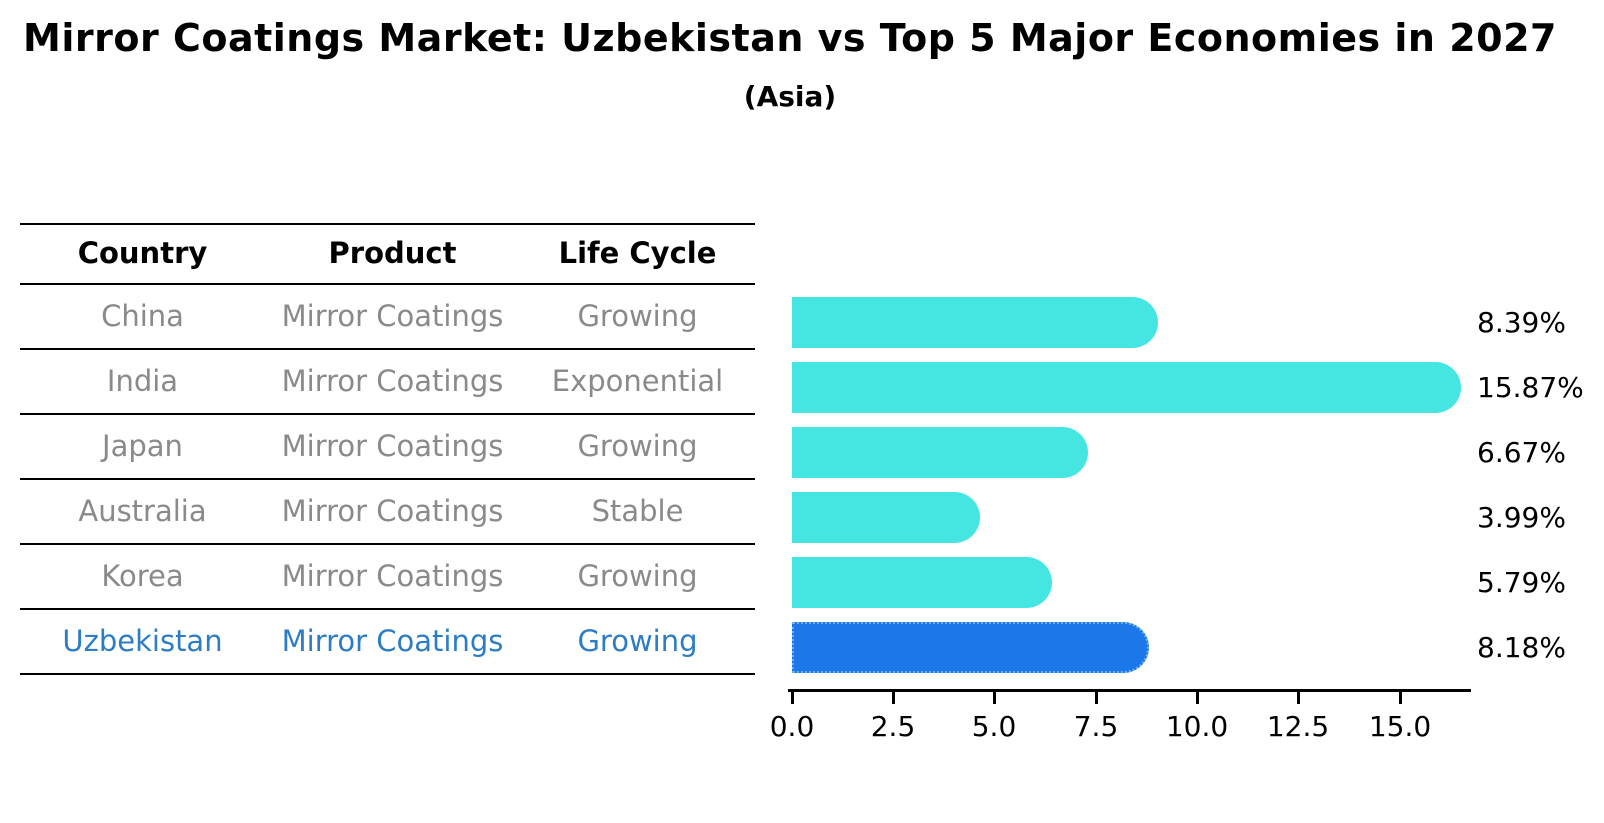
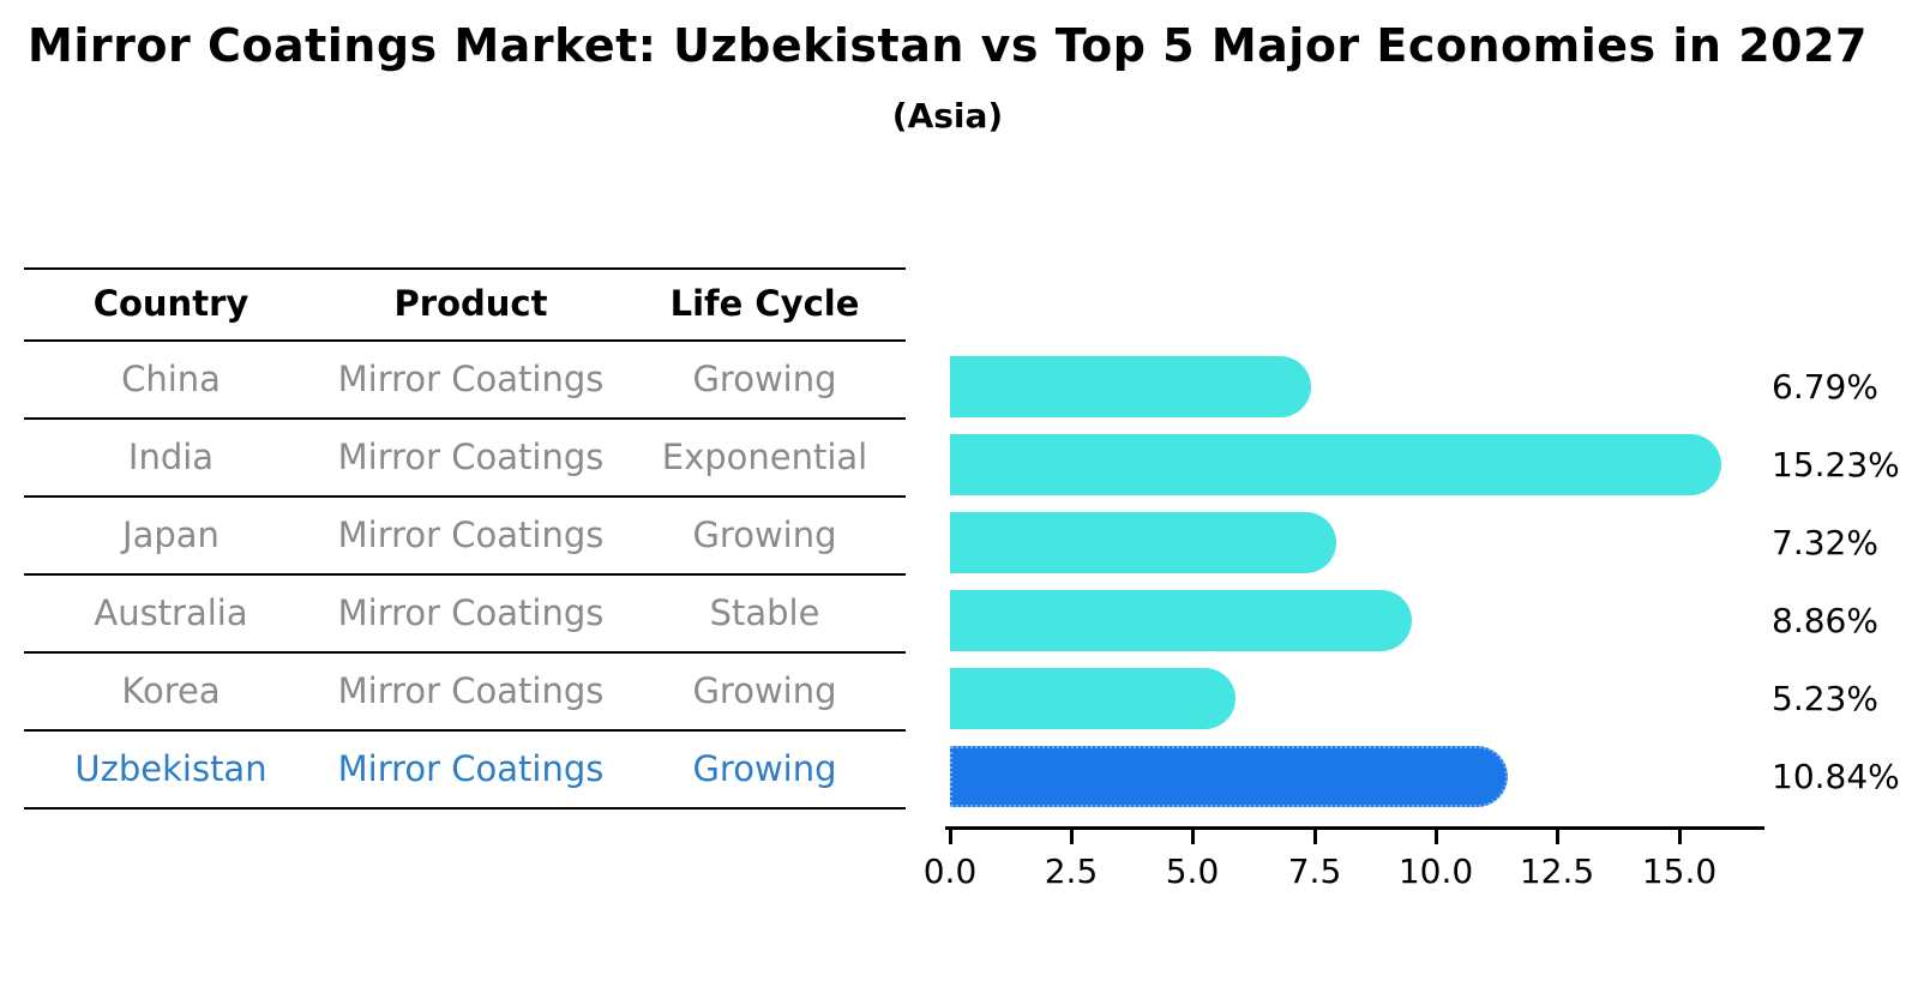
China: 8.39% -> 6.79%
India: 15.87% -> 15.23%
Japan: 6.67% -> 7.32%
Australia: 3.99% -> 8.86%
Korea: 5.79% -> 5.23%
Uzbekistan: 8.18% -> 10.84%
